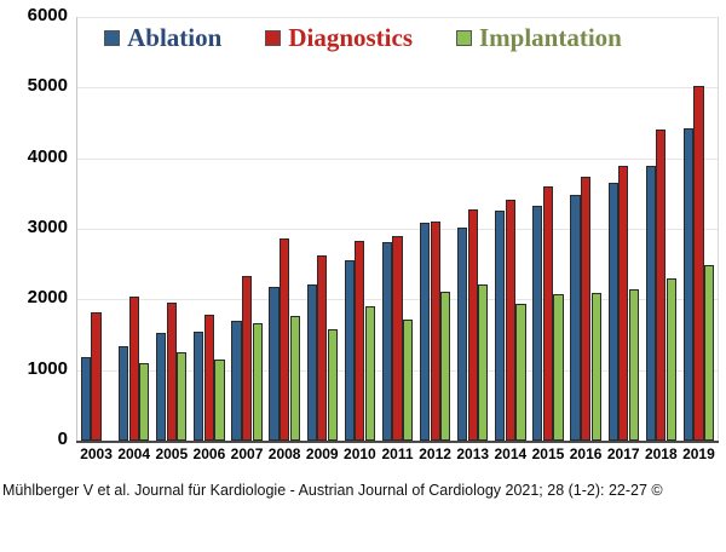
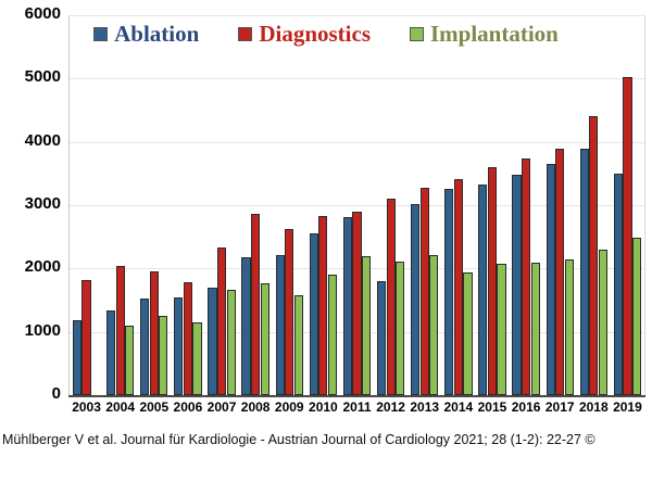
Implantation/2011: 1700 -> 2200
Ablation/2012: 3100 -> 1800
Ablation/2019: 4400 -> 3500
